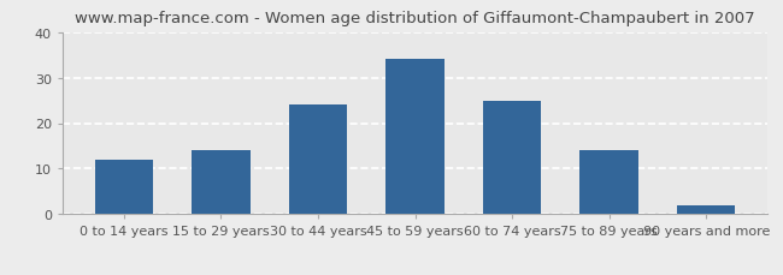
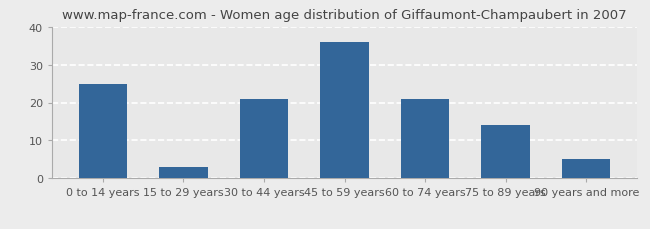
0 to 14 years: 12 -> 25
15 to 29 years: 14 -> 3
30 to 44 years: 24 -> 21
45 to 59 years: 34 -> 36
60 to 74 years: 25 -> 21
90 years and more: 2 -> 5
